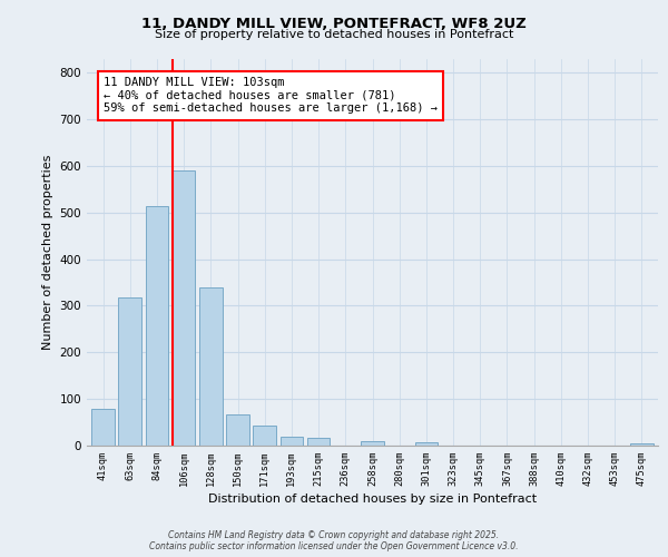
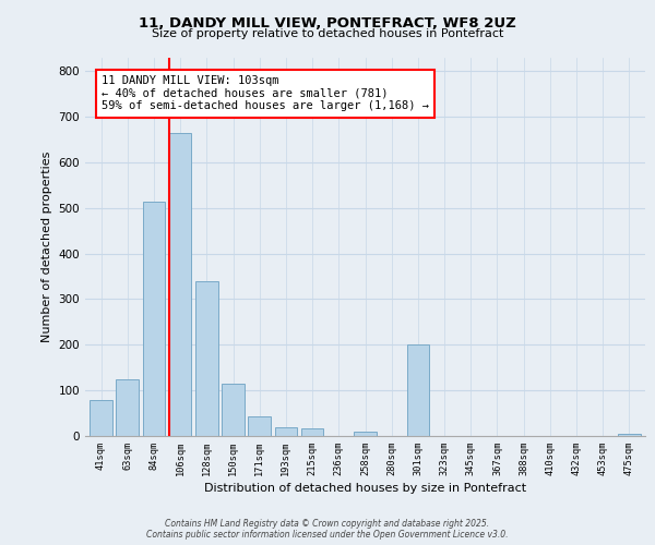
63sqm: 318 -> 125
106sqm: 590 -> 665
150sqm: 68 -> 115
301sqm: 6 -> 200
